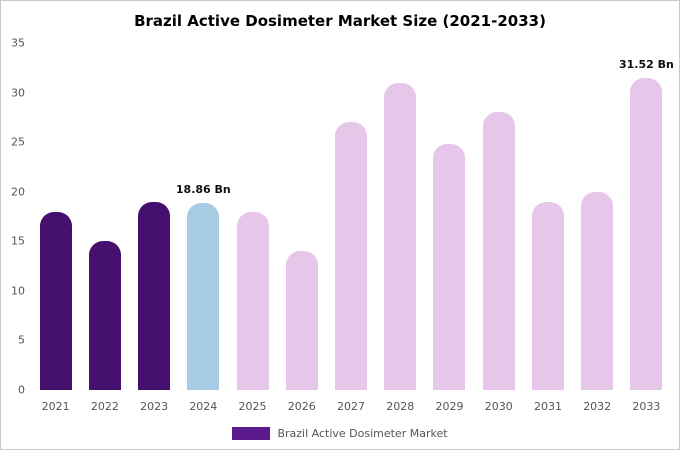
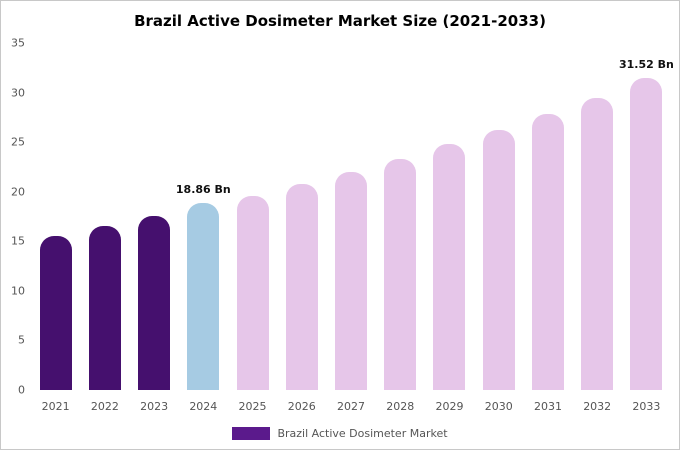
2021: 18 -> 16
2022: 15 -> 16
2023: 19 -> 18
2025: 18 -> 20
2026: 14 -> 21
2027: 27 -> 22
2028: 31 -> 23
2030: 28 -> 26
2031: 19 -> 28
2032: 20 -> 30
